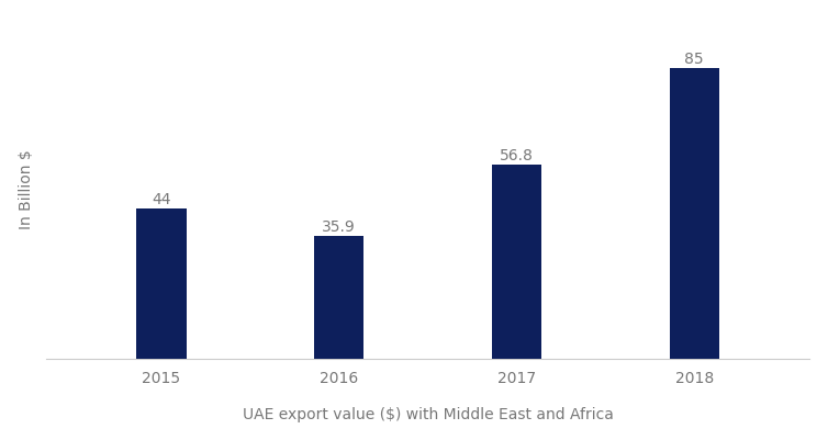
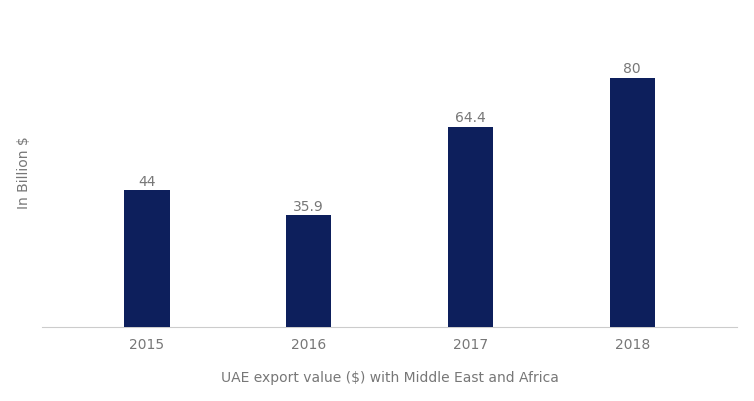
2017: 56.8 -> 64.4
2018: 85 -> 80
